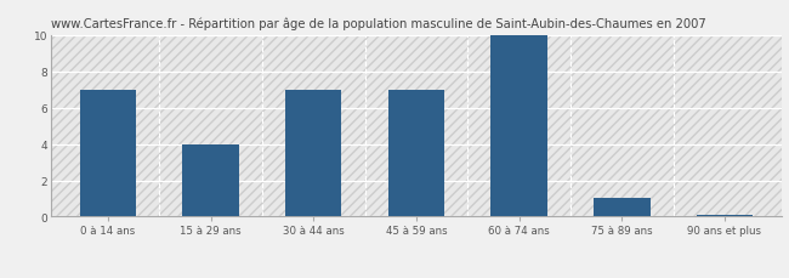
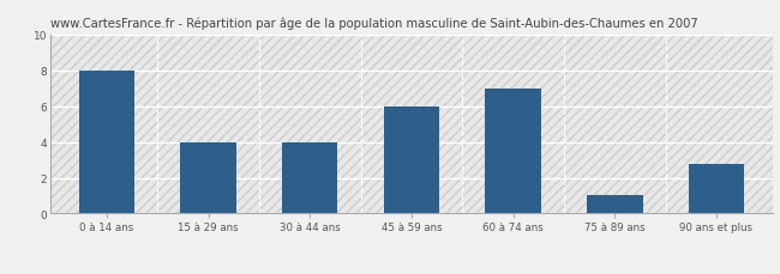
0 à 14 ans: 7.0 -> 8.0
30 à 44 ans: 7.0 -> 4.0
45 à 59 ans: 7.0 -> 6.0
60 à 74 ans: 10.0 -> 7.0
90 ans et plus: 0.1 -> 2.8
